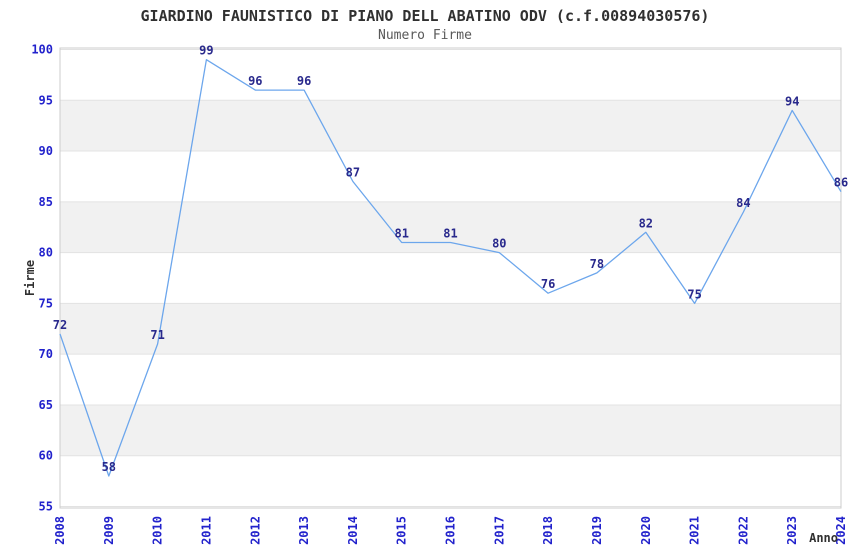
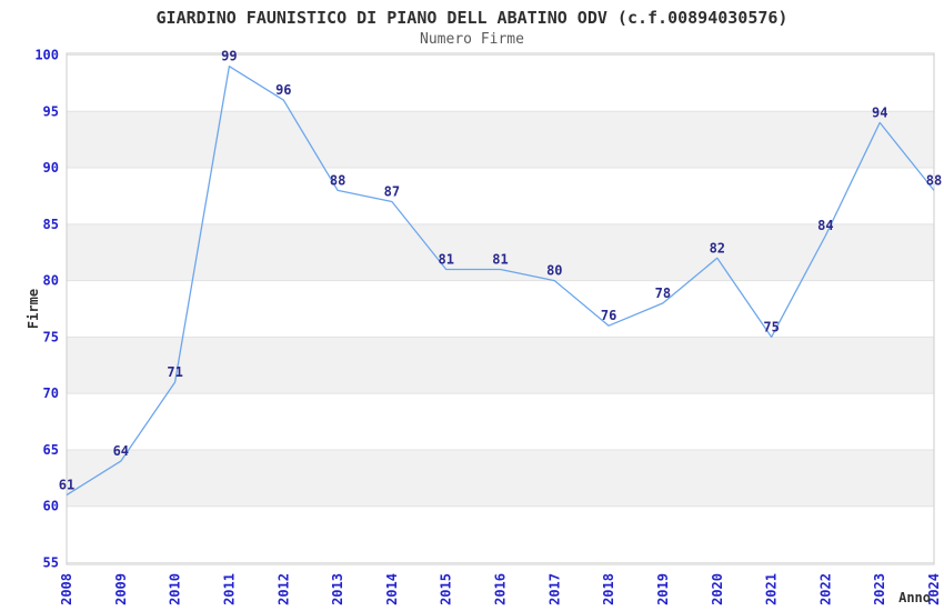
2008: 72 -> 61
2009: 58 -> 64
2013: 96 -> 88
2024: 86 -> 88
